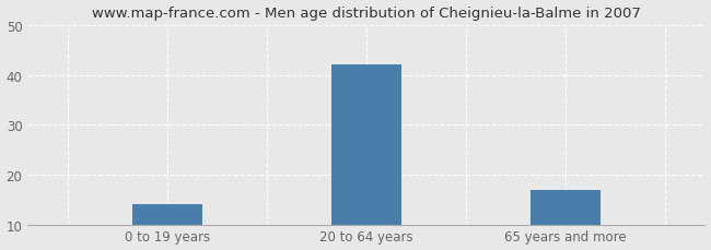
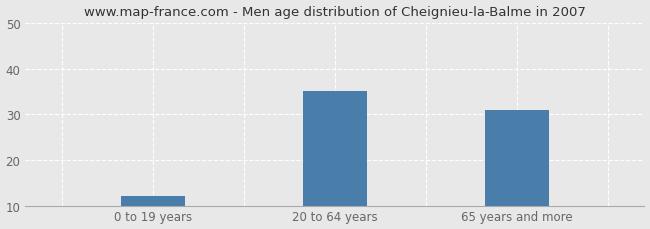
0 to 19 years: 14 -> 12
20 to 64 years: 42 -> 35
65 years and more: 17 -> 31
